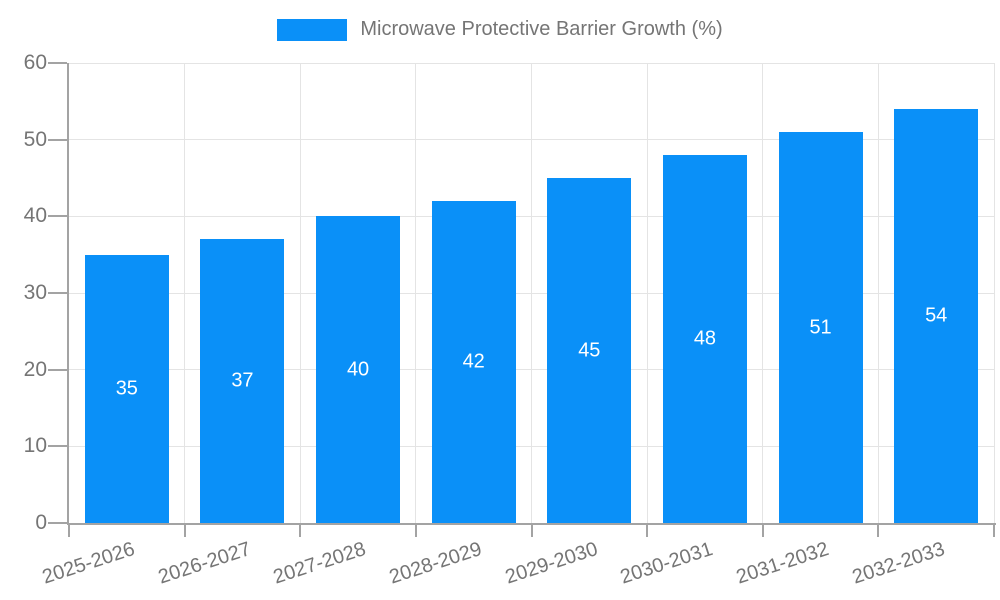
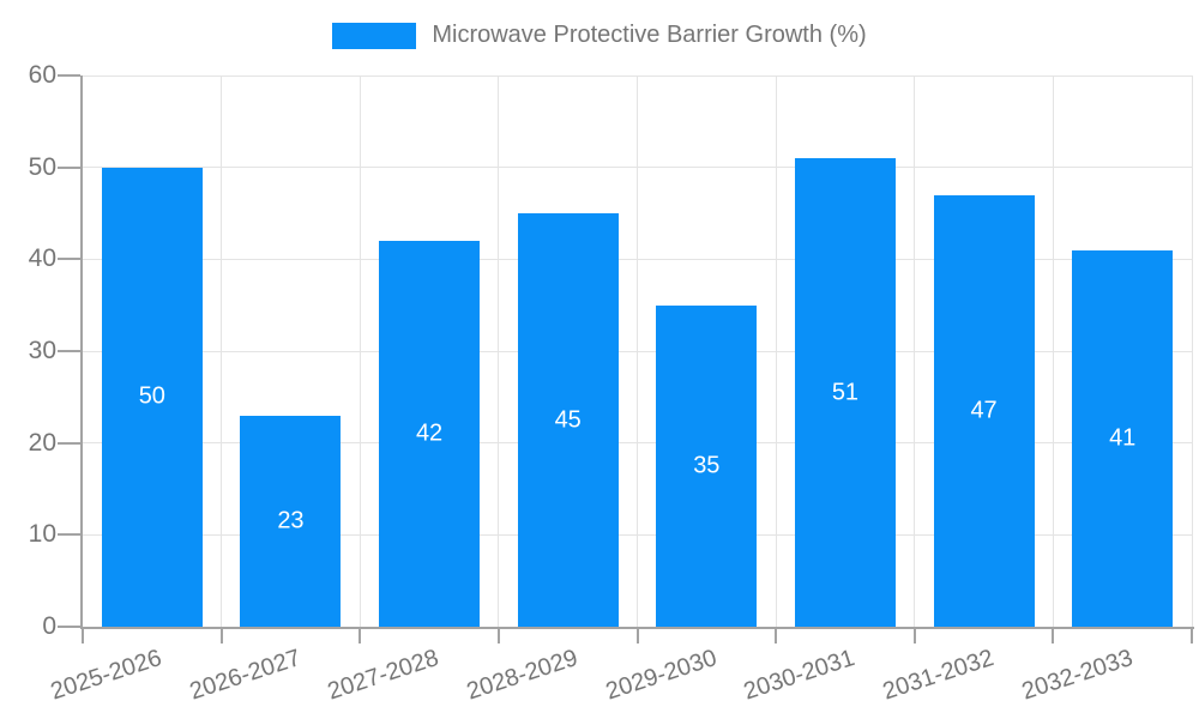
2025-2026: 35 -> 50
2026-2027: 37 -> 23
2027-2028: 40 -> 42
2028-2029: 42 -> 45
2029-2030: 45 -> 35
2030-2031: 48 -> 51
2031-2032: 51 -> 47
2032-2033: 54 -> 41
